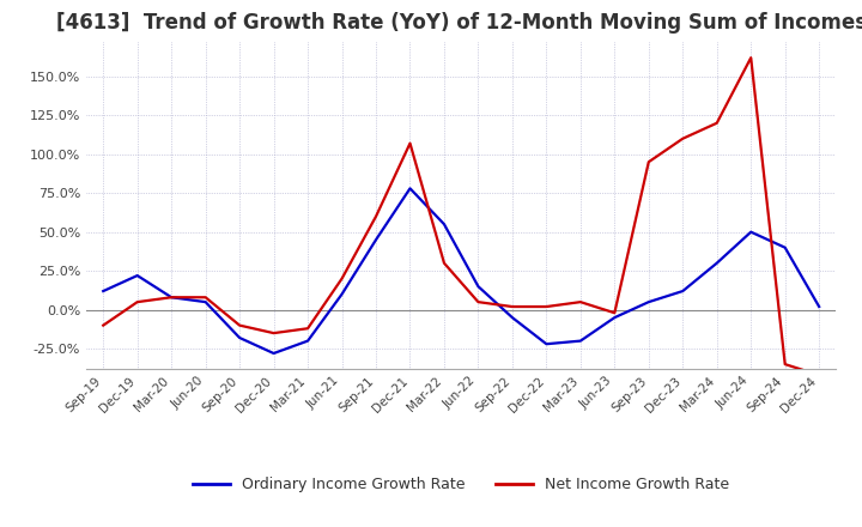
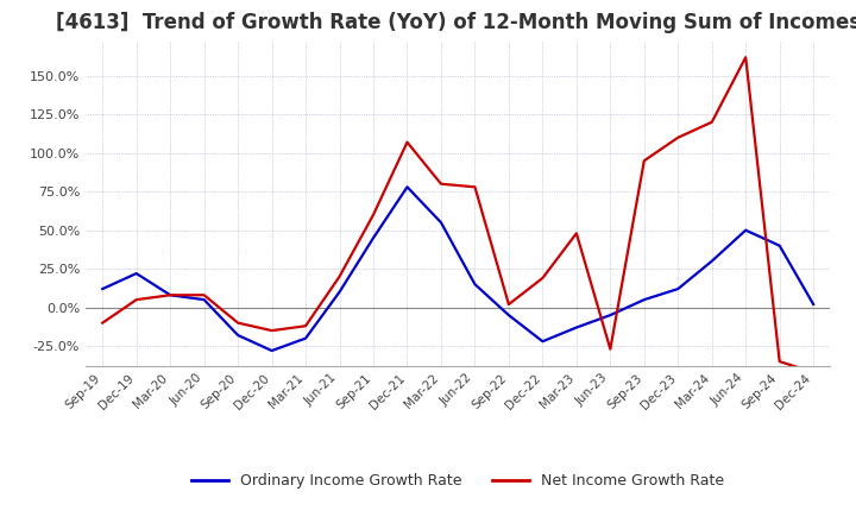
Net Income Growth Rate/Mar-22: 30% -> 80%
Net Income Growth Rate/Jun-22: 5% -> 78%
Net Income Growth Rate/Dec-22: 2% -> 19%
Ordinary Income Growth Rate/Mar-23: -20% -> -13%
Net Income Growth Rate/Mar-23: 5% -> 48%
Net Income Growth Rate/Jun-23: -2% -> -27%
